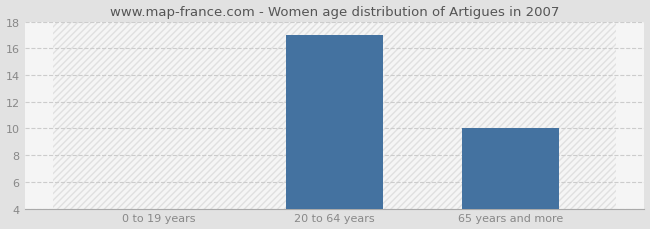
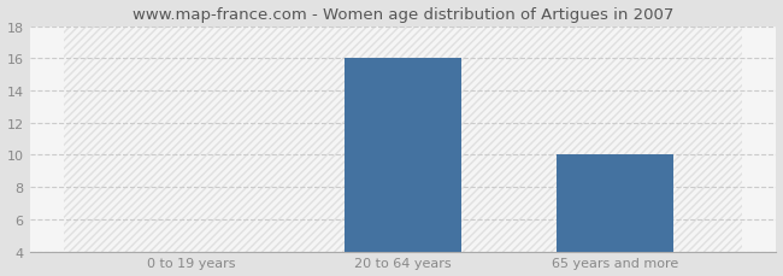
20 to 64 years: 17.0 -> 16.0
